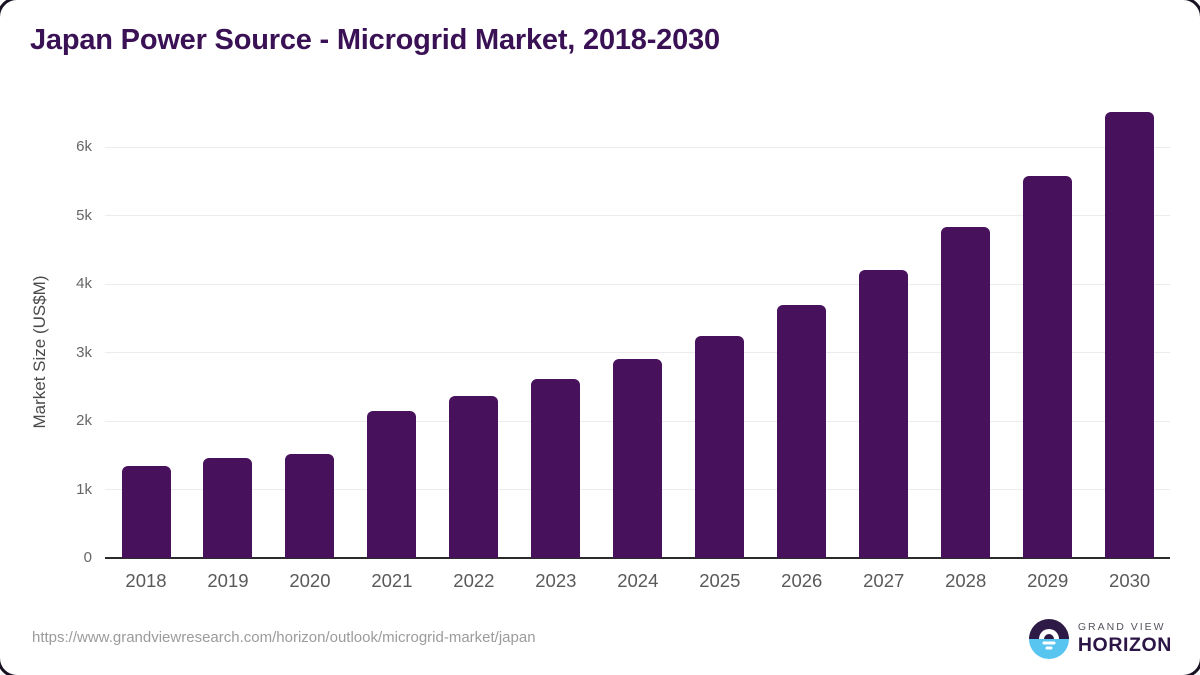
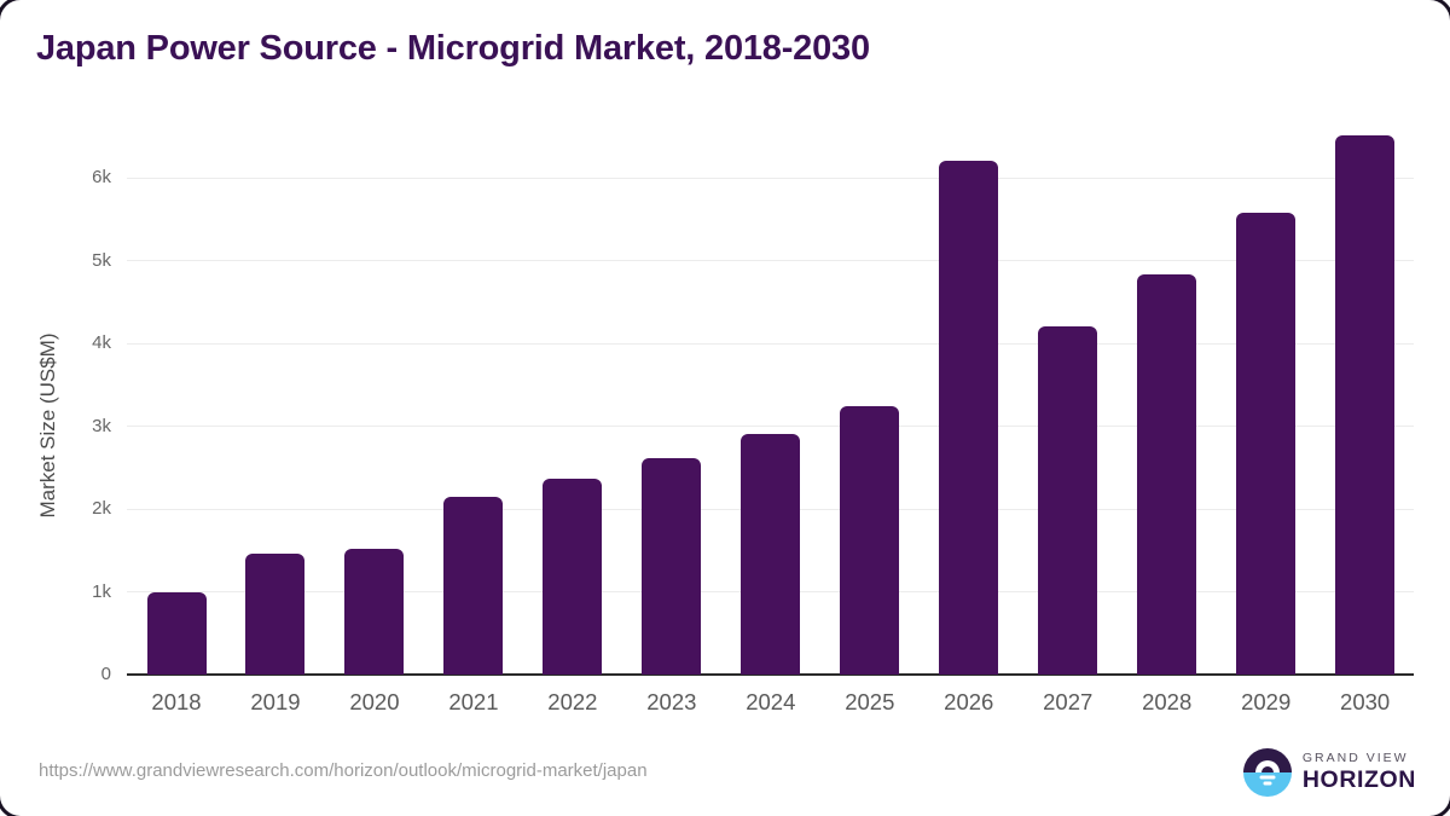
2018: 1.4k -> 1.0k
2026: 3.7k -> 6.2k
